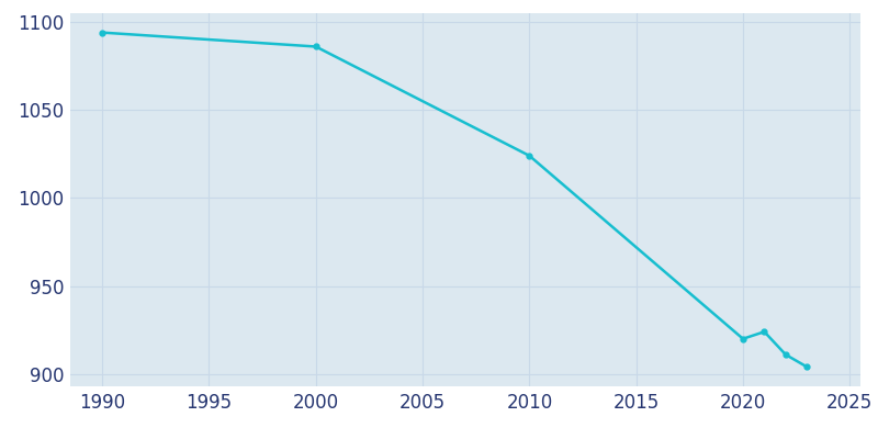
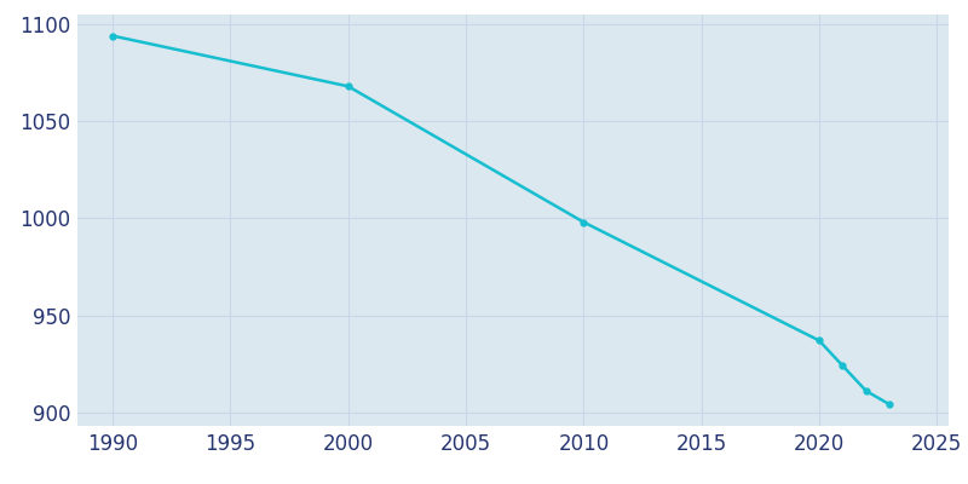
2000: 1086 -> 1068
2010: 1024 -> 998
2020: 920 -> 937
